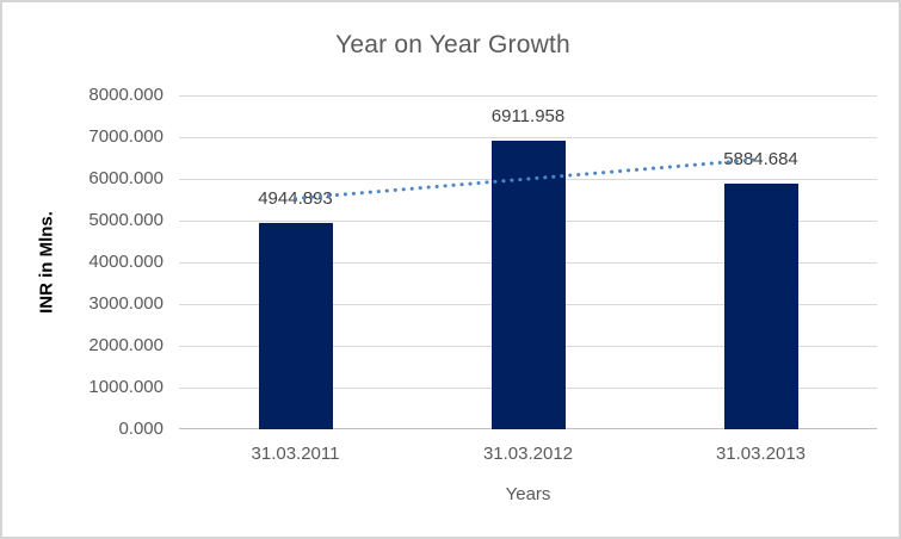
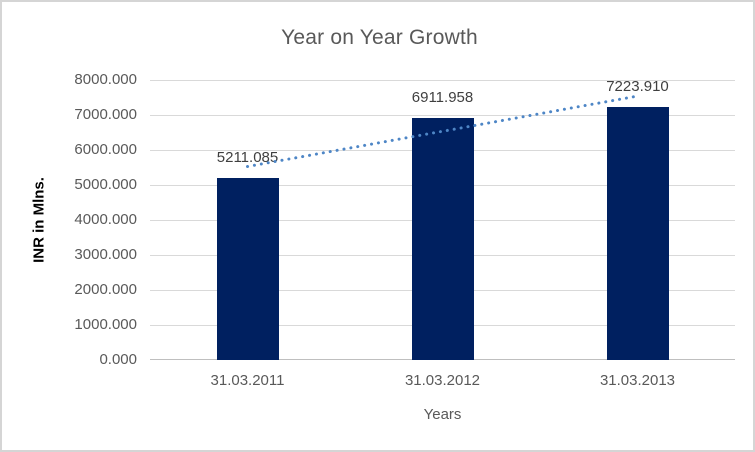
31.03.2011: 4944.893 -> 5211.085
31.03.2013: 5884.684 -> 7223.910
